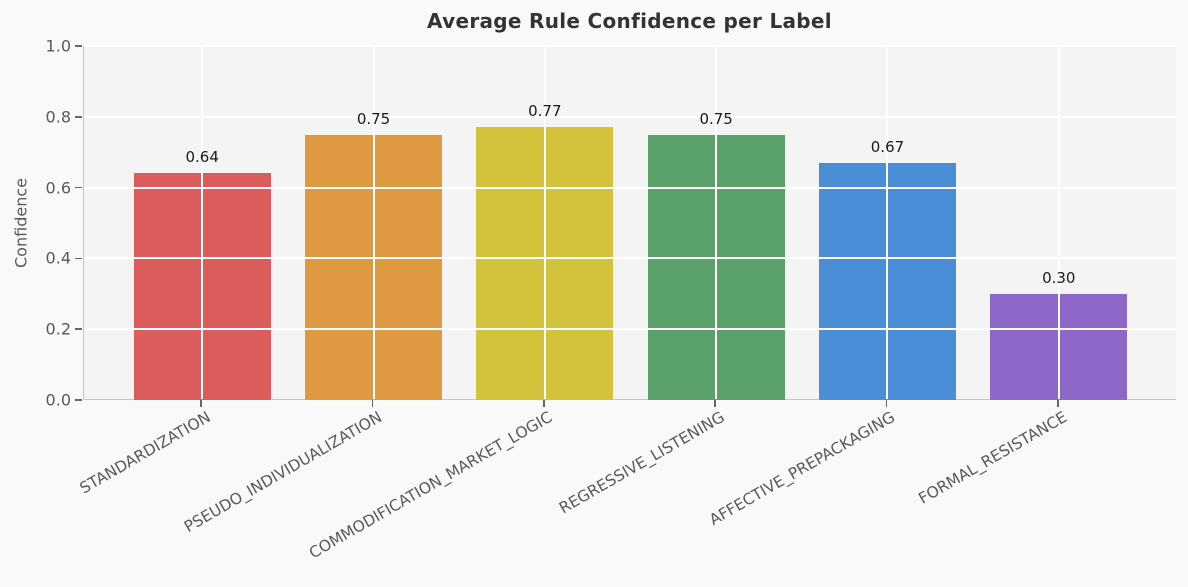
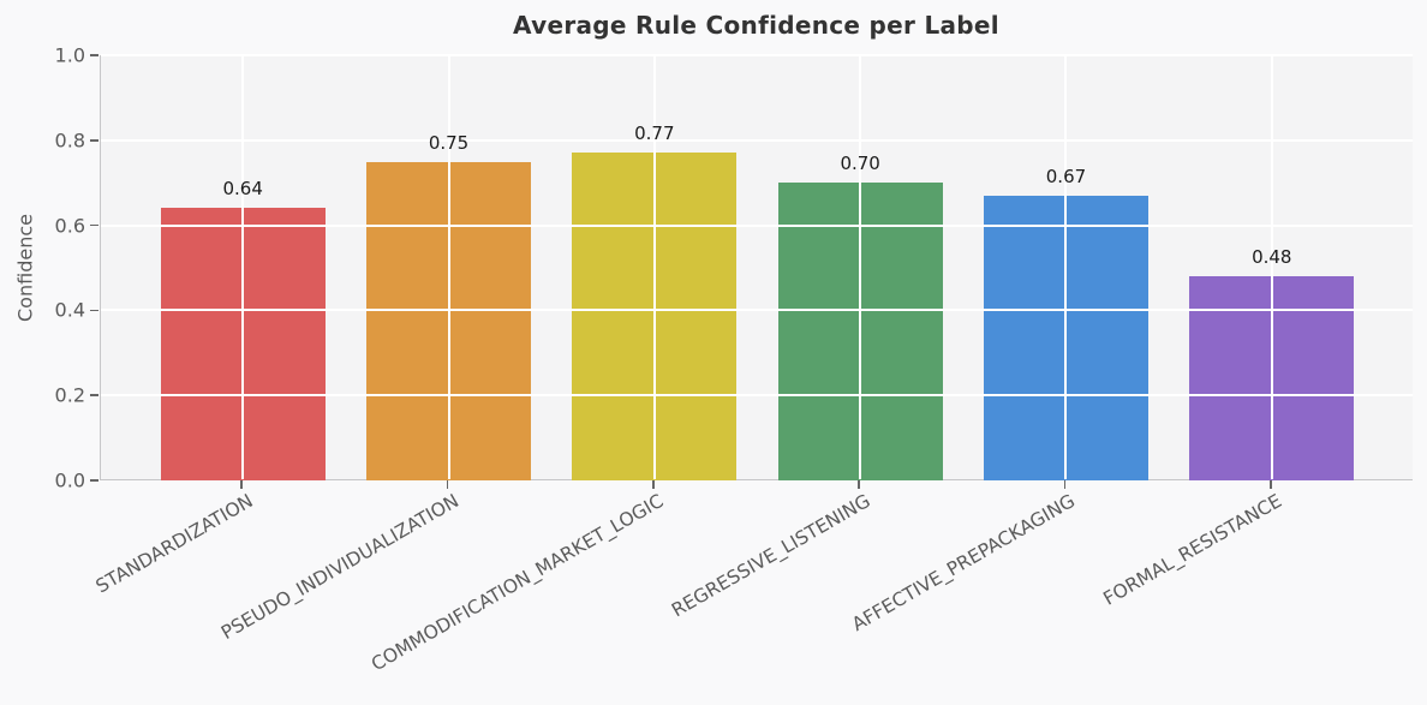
REGRESSIVE_LISTENING: 0.75 -> 0.70
FORMAL_RESISTANCE: 0.30 -> 0.48
